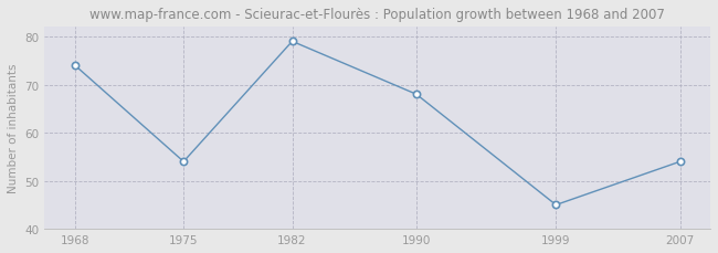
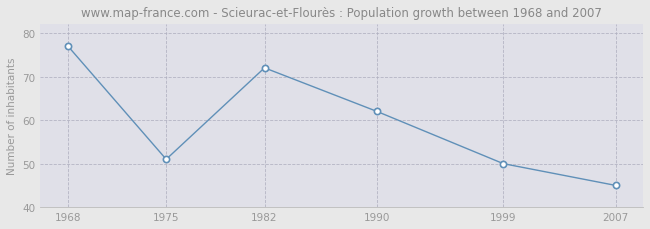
1968: 74 -> 77
1975: 54 -> 51
1982: 79 -> 72
1990: 68 -> 62
1999: 45 -> 50
2007: 54 -> 45
